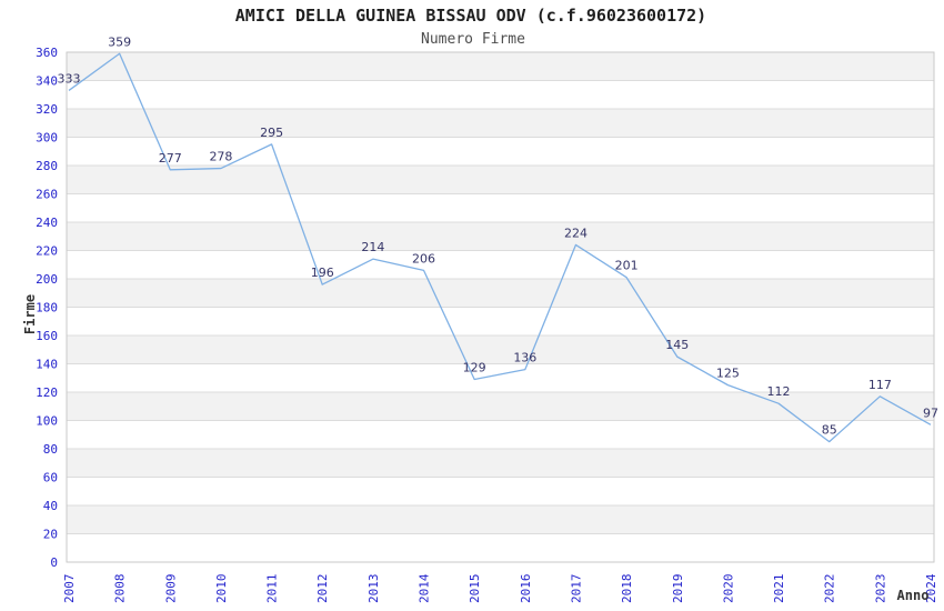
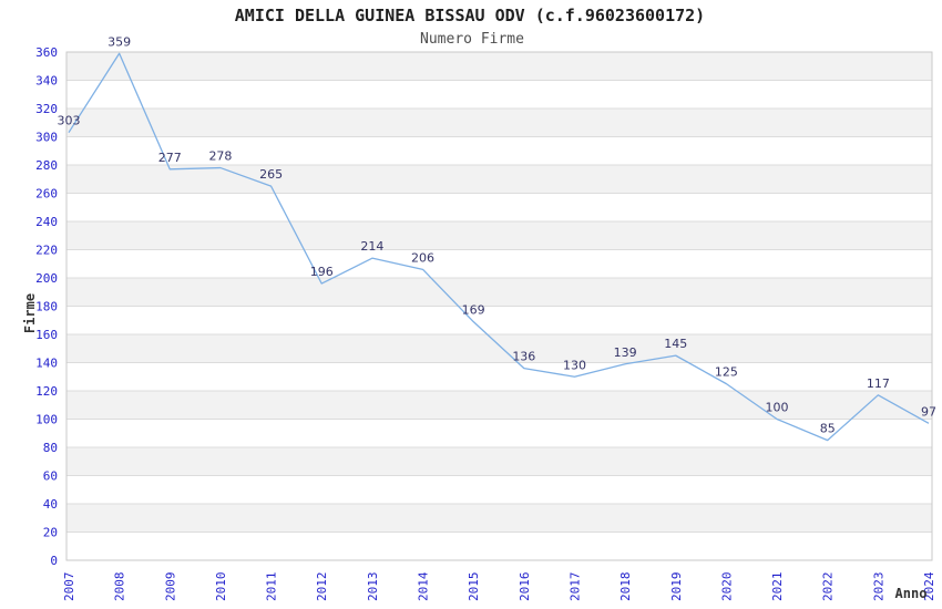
2007: 333 -> 303
2011: 295 -> 265
2015: 129 -> 169
2017: 224 -> 130
2018: 201 -> 139
2021: 112 -> 100
